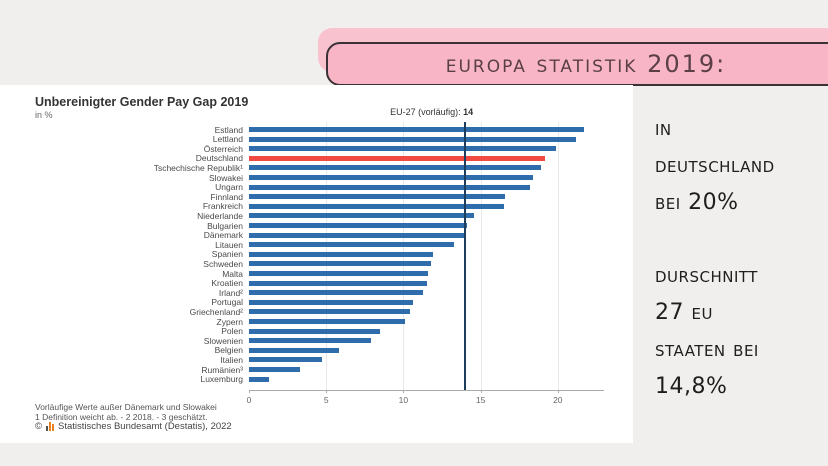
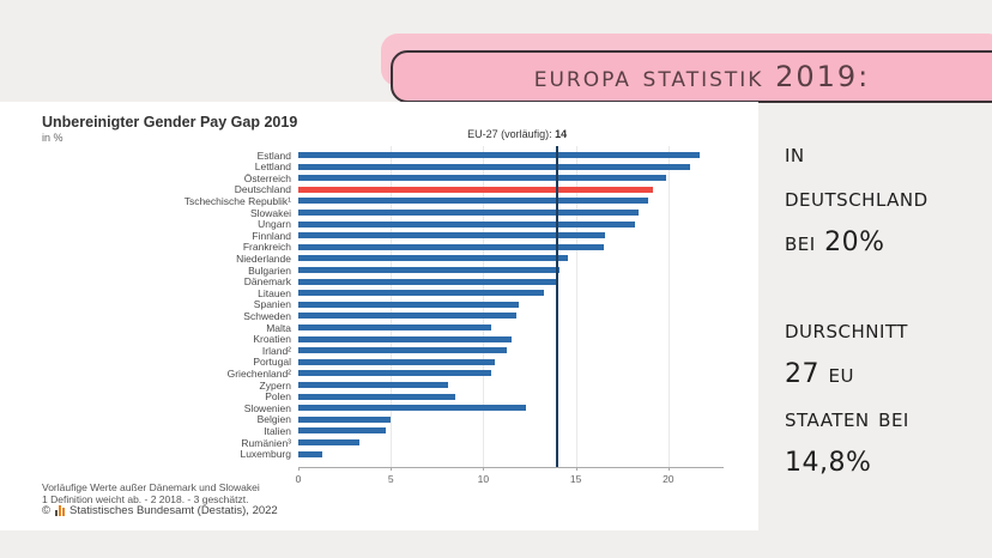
Malta: 11.6 -> 10.4
Zypern: 10.1 -> 8.1
Slowenien: 7.9 -> 12.3
Belgien: 5.8 -> 5.0
